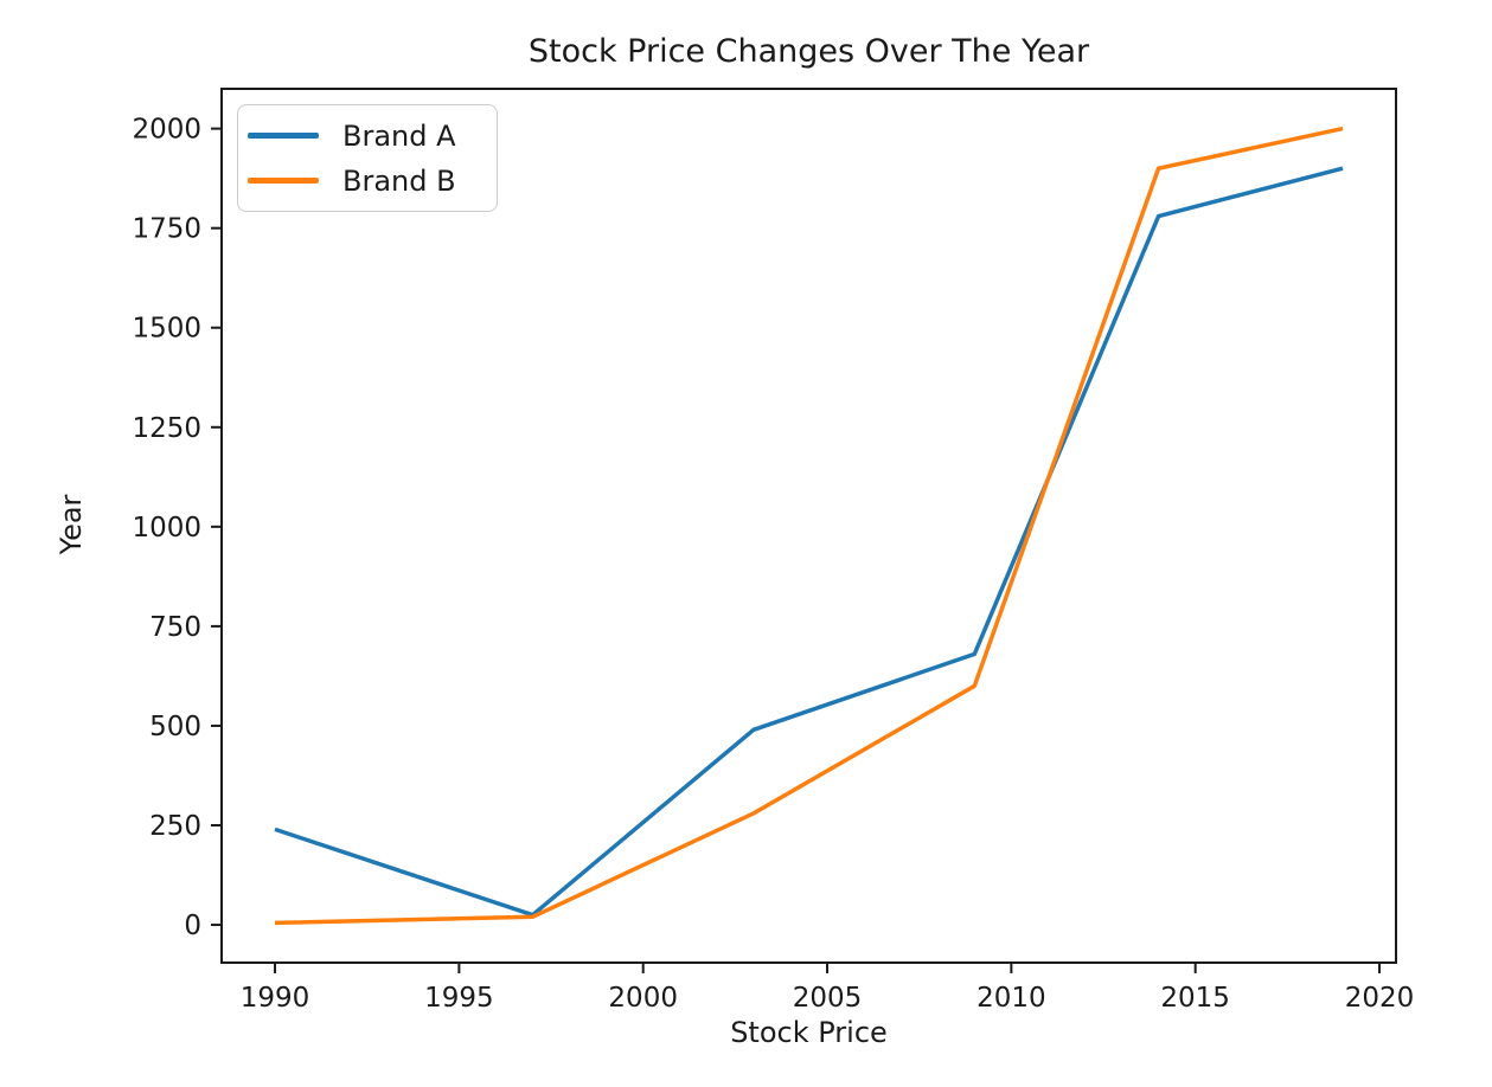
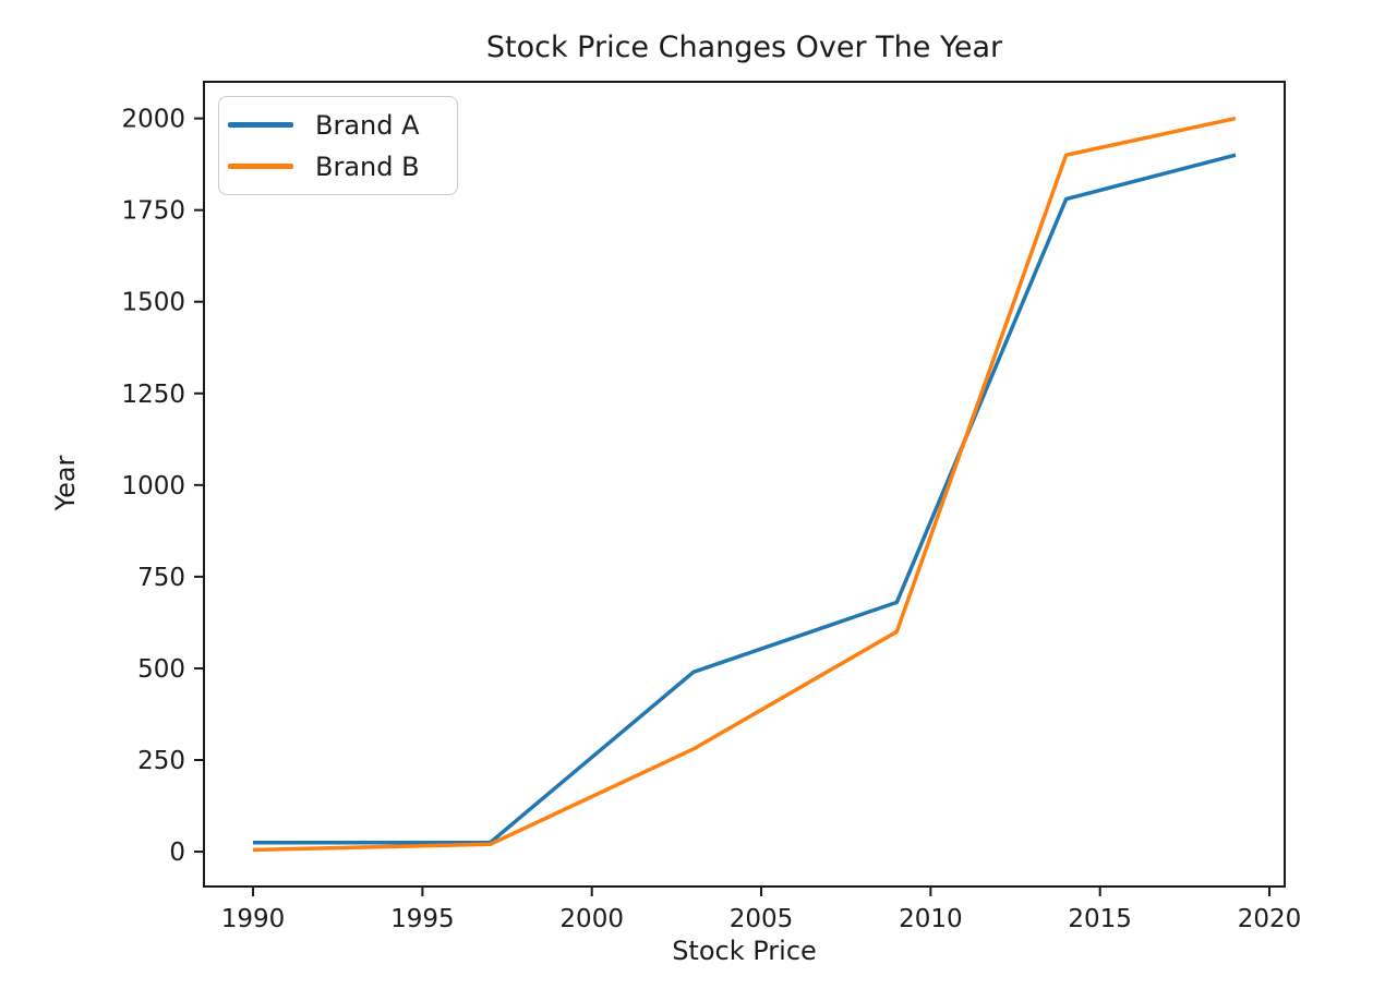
Brand A/1990: 240 -> 20
